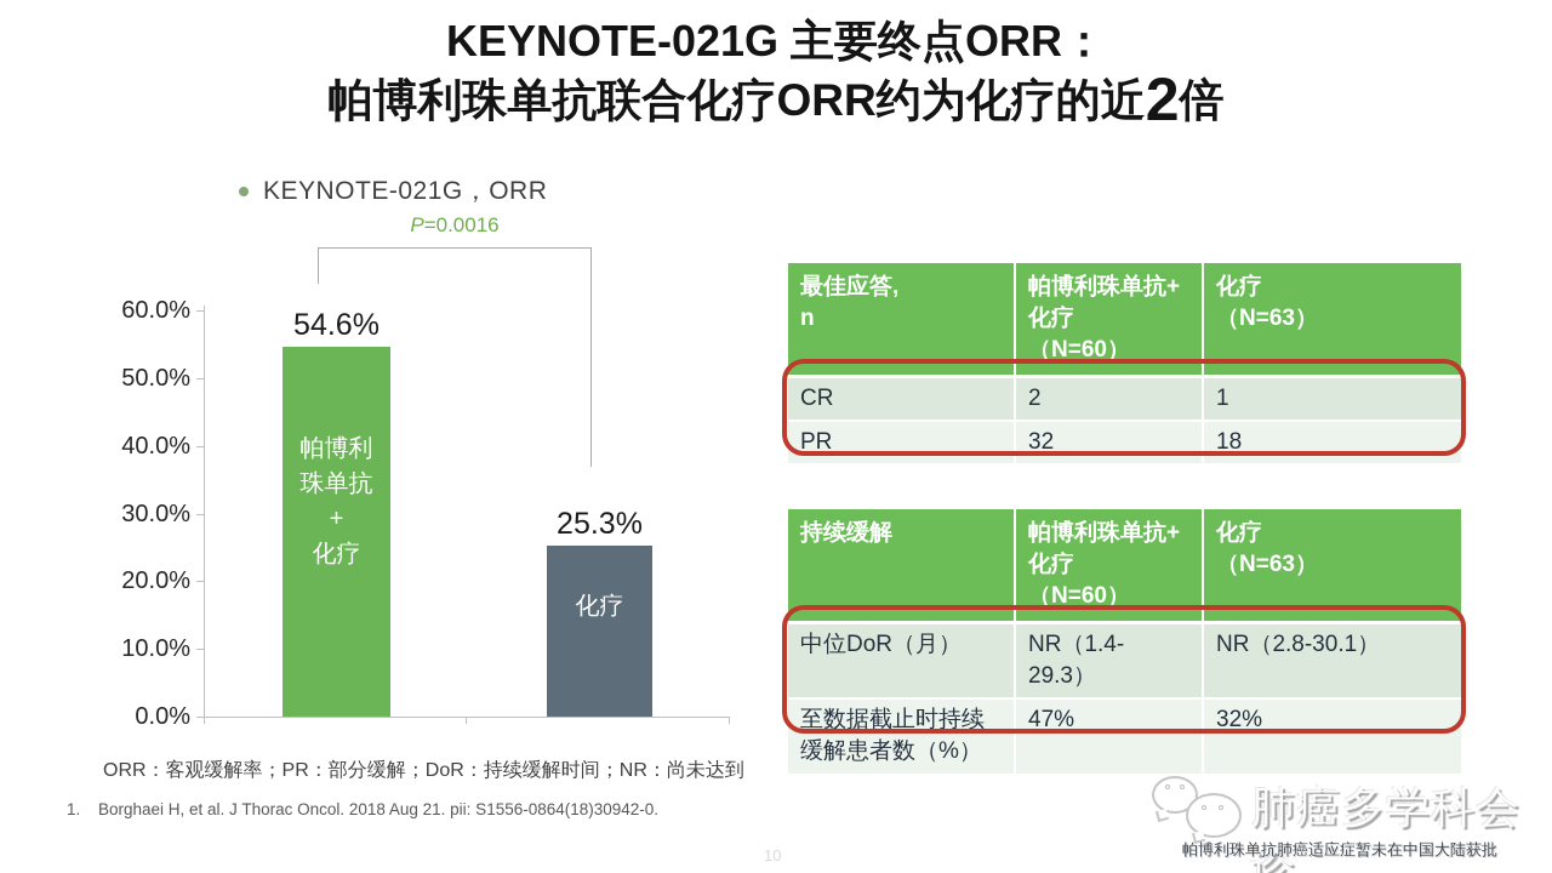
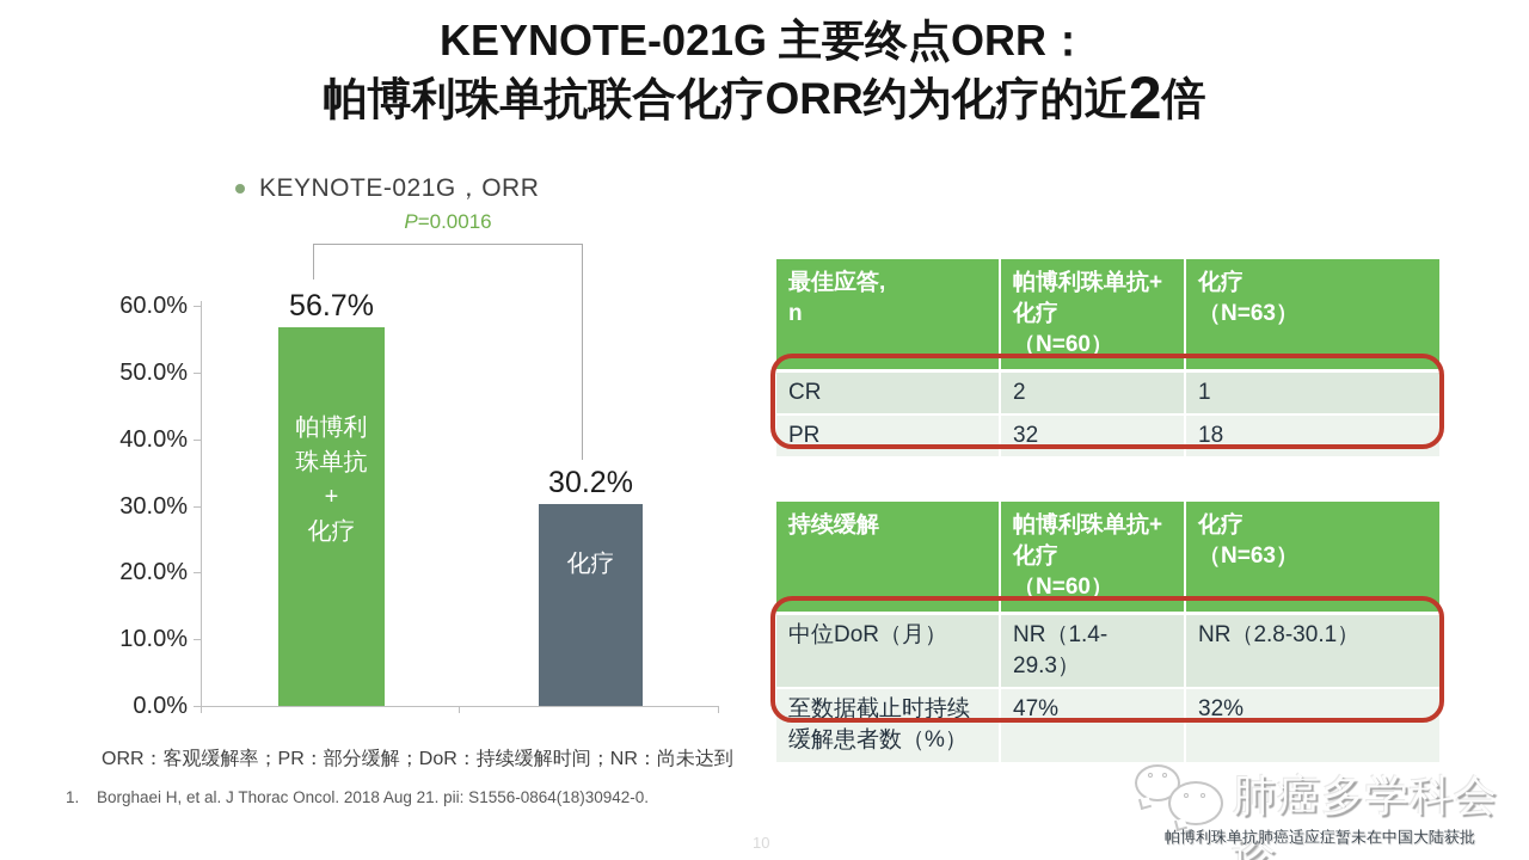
帕博利珠单抗+化疗: 54.6% -> 56.7%
化疗: 25.3% -> 30.2%
